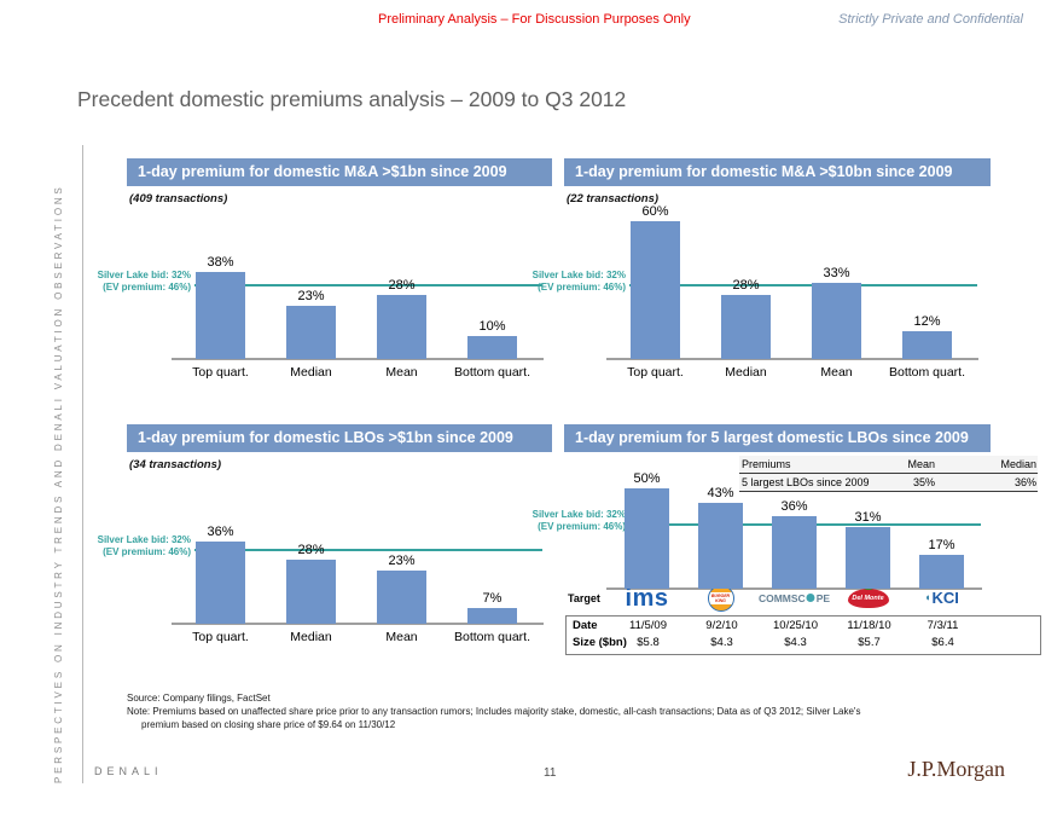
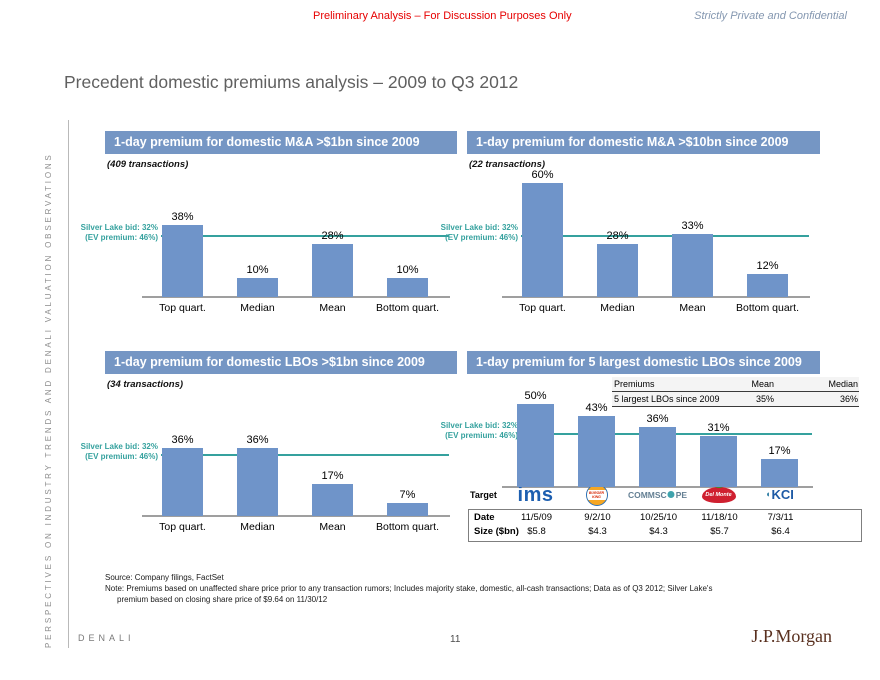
1-day premium for domestic M&A >$1bn since 2009/Median: 23% -> 10%
1-day premium for domestic LBOs >$1bn since 2009/Median: 28% -> 36%
1-day premium for domestic LBOs >$1bn since 2009/Mean: 23% -> 17%
